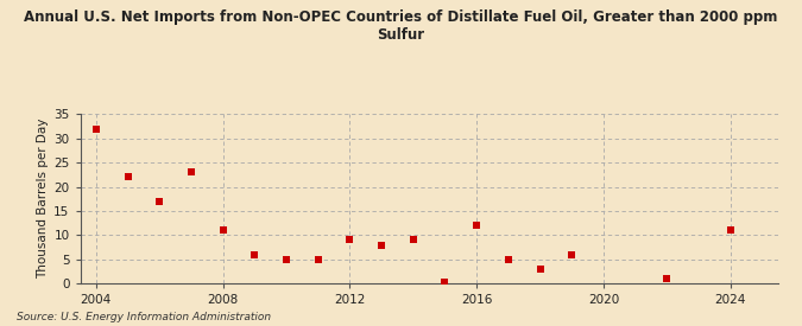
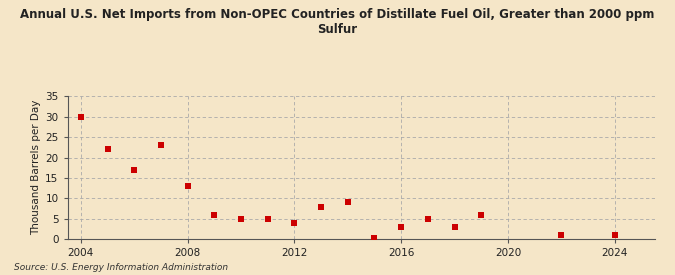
2004: 32.0 -> 30.0
2008: 11.0 -> 13.0
2012: 9.0 -> 4.0
2016: 12.0 -> 3.0
2024: 11.0 -> 1.0
